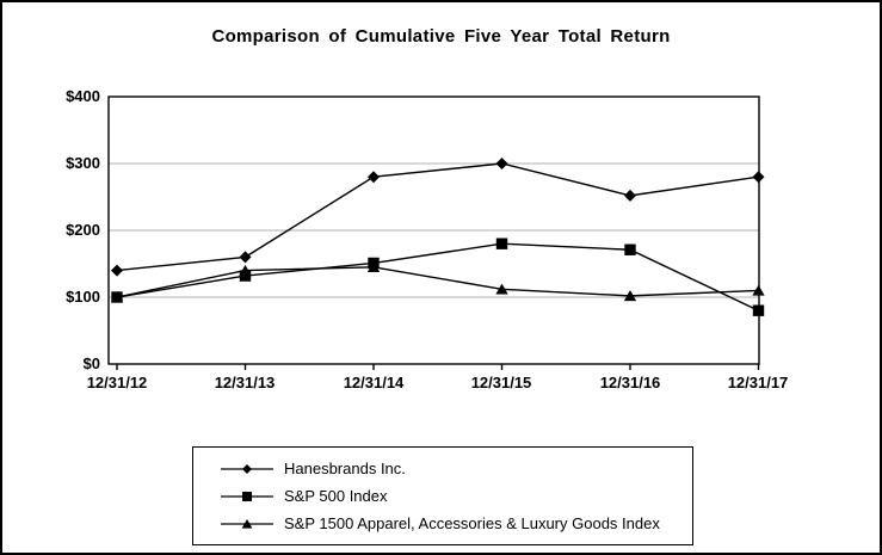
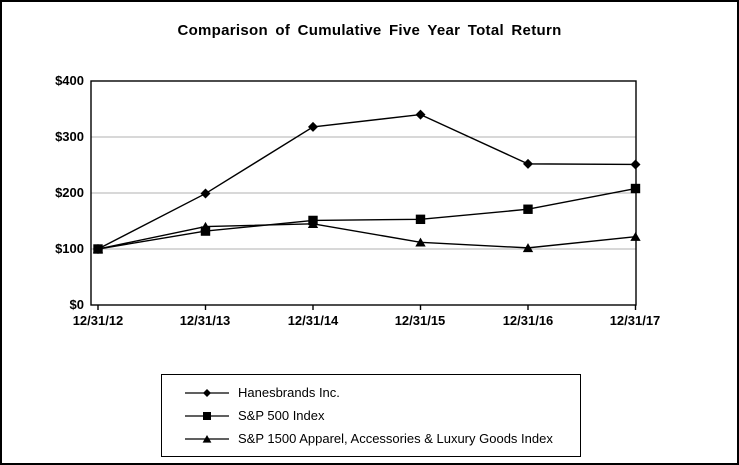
Hanesbrands Inc./12/31/12: $140 -> $100
Hanesbrands Inc./12/31/13: $160 -> $200
Hanesbrands Inc./12/31/14: $280 -> $320
Hanesbrands Inc./12/31/15: $300 -> $340
S&P 500 Index/12/31/15: $180 -> $150
Hanesbrands Inc./12/31/17: $280 -> $250
S&P 500 Index/12/31/17: $80 -> $210
S&P 1500 Apparel, Accessories & Luxury Goods Index/12/31/17: $110 -> $120
